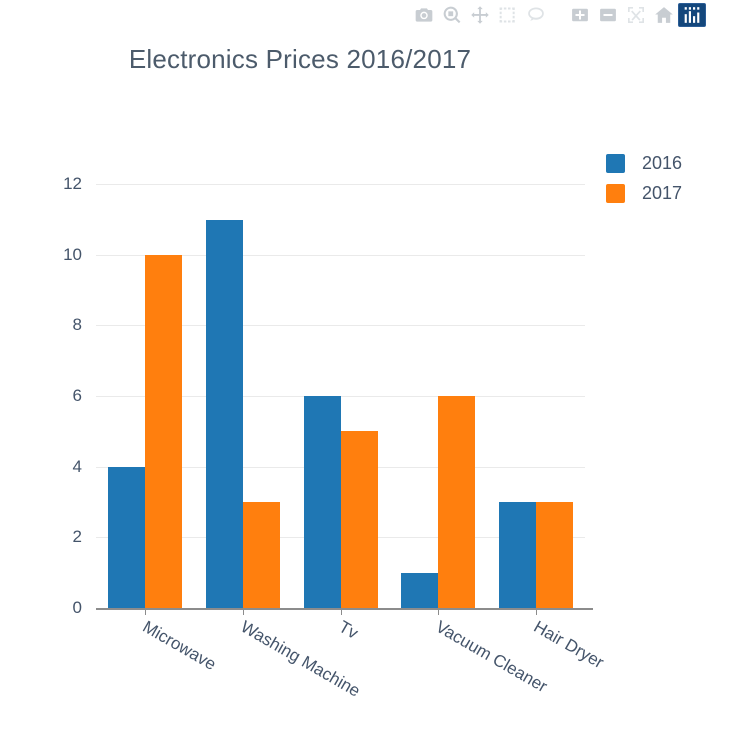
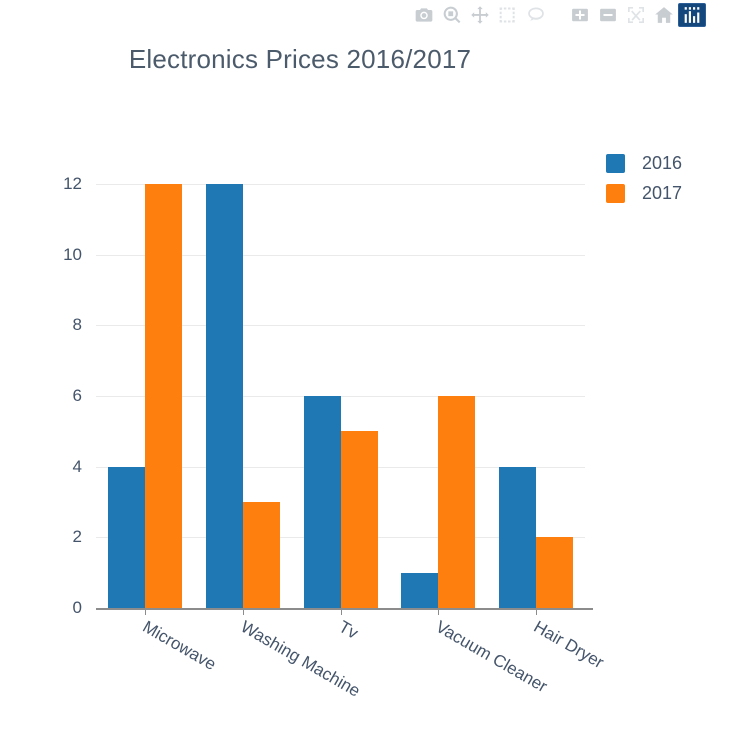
2017/Microwave: 10 -> 12
2016/Washing Machine: 11 -> 12
2016/Hair Dryer: 3 -> 4
2017/Hair Dryer: 3 -> 2
